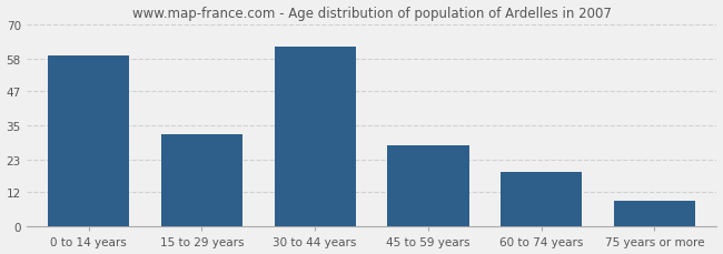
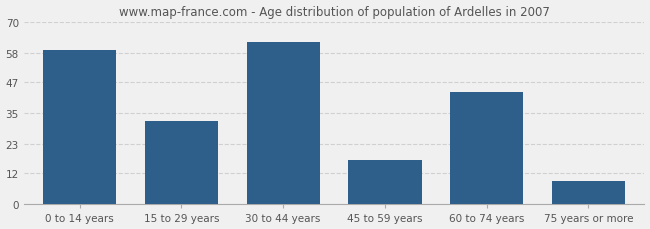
45 to 59 years: 28 -> 17
60 to 74 years: 19 -> 43
